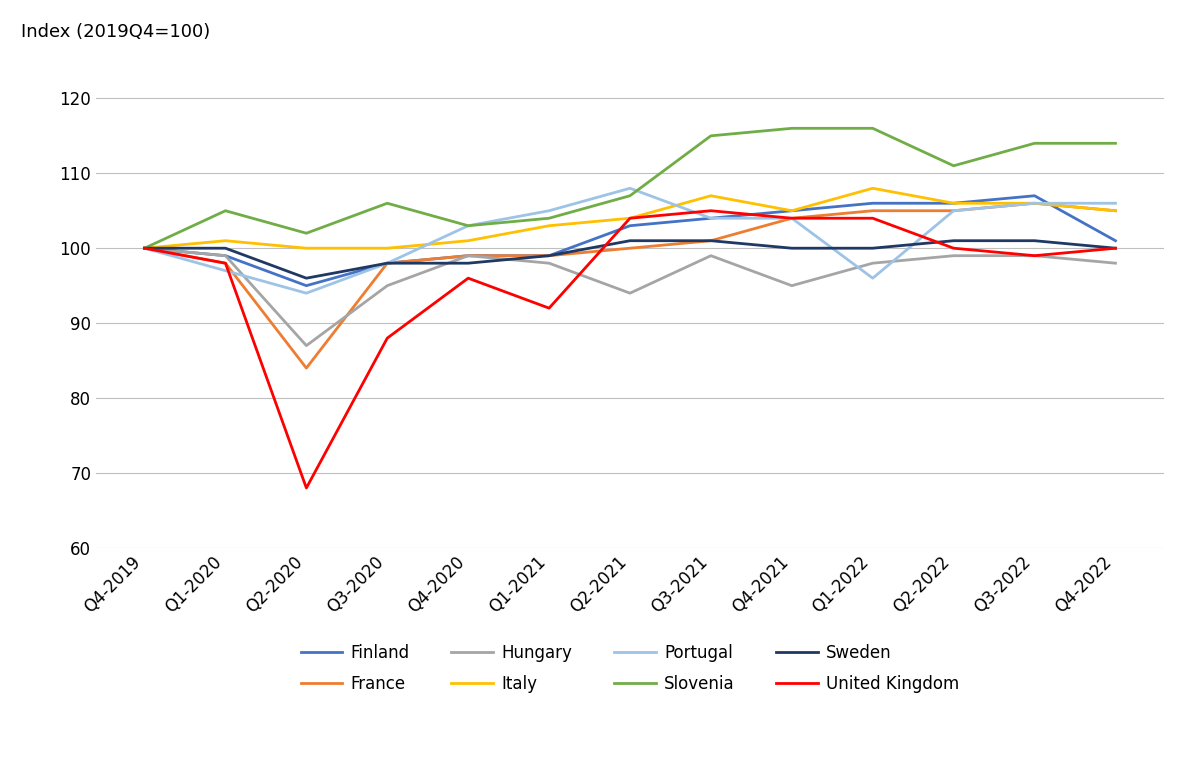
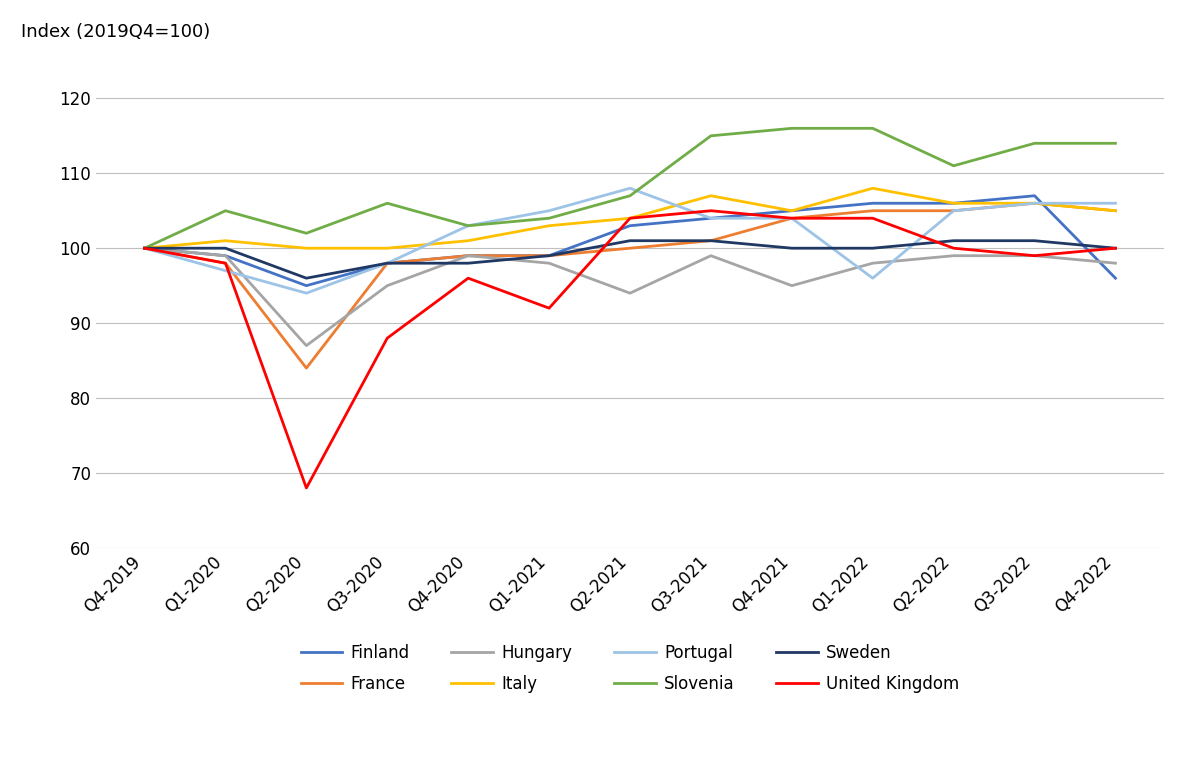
Finland/Q4-2022: 101 -> 96
